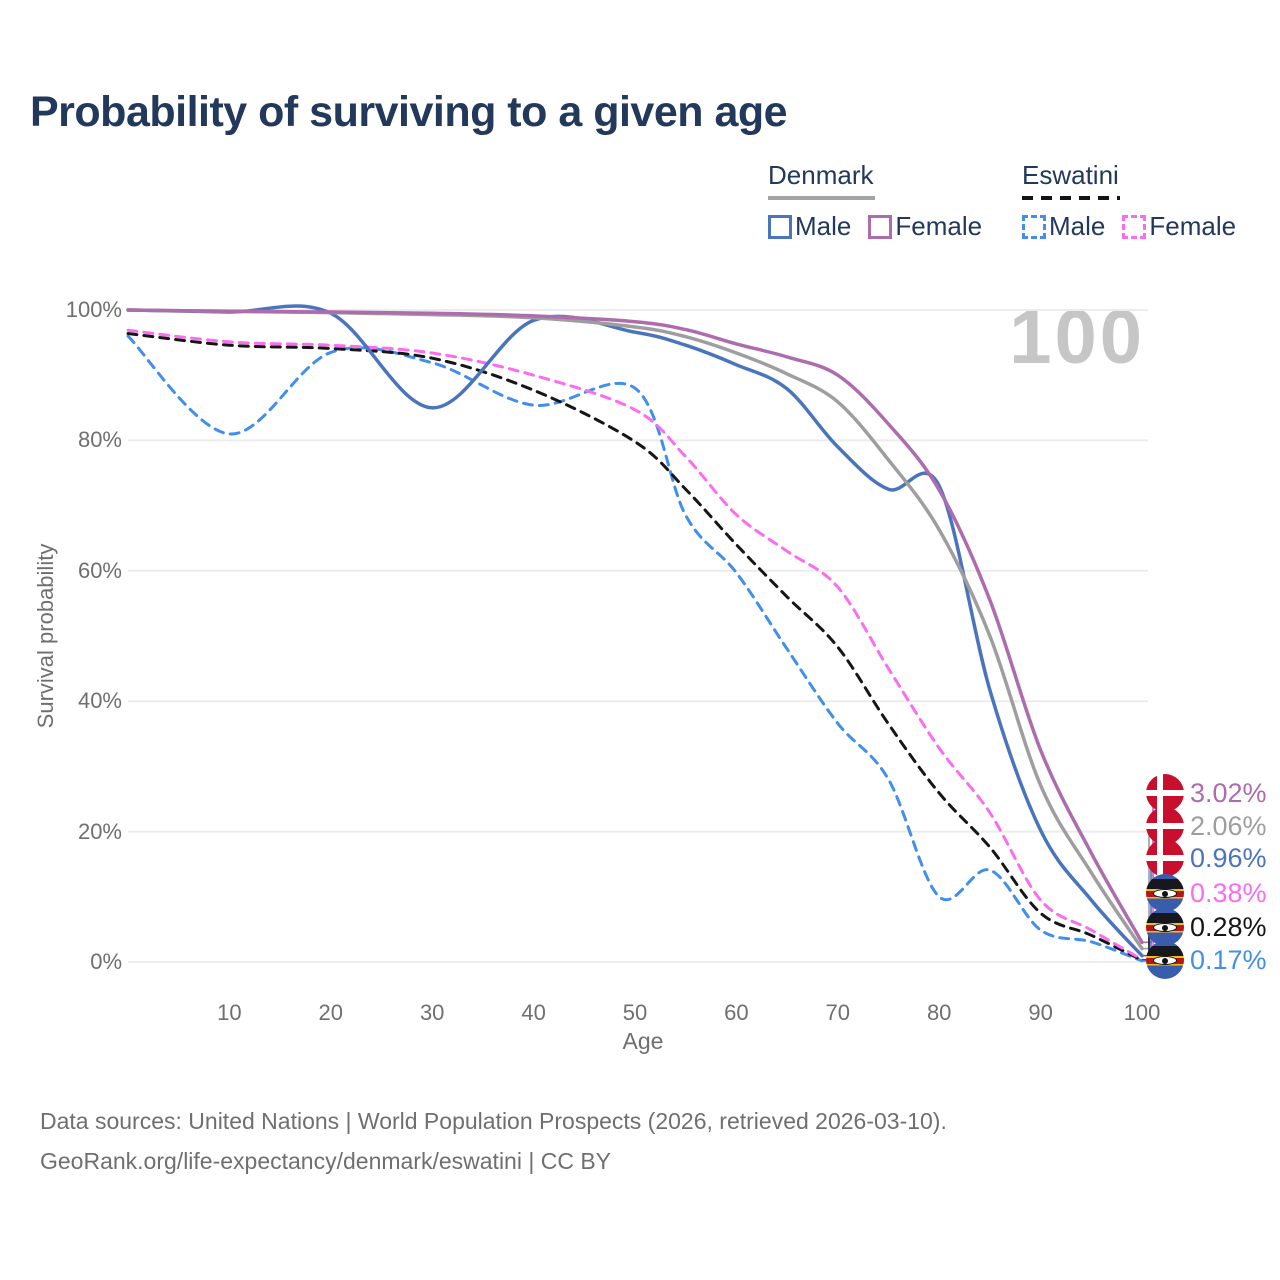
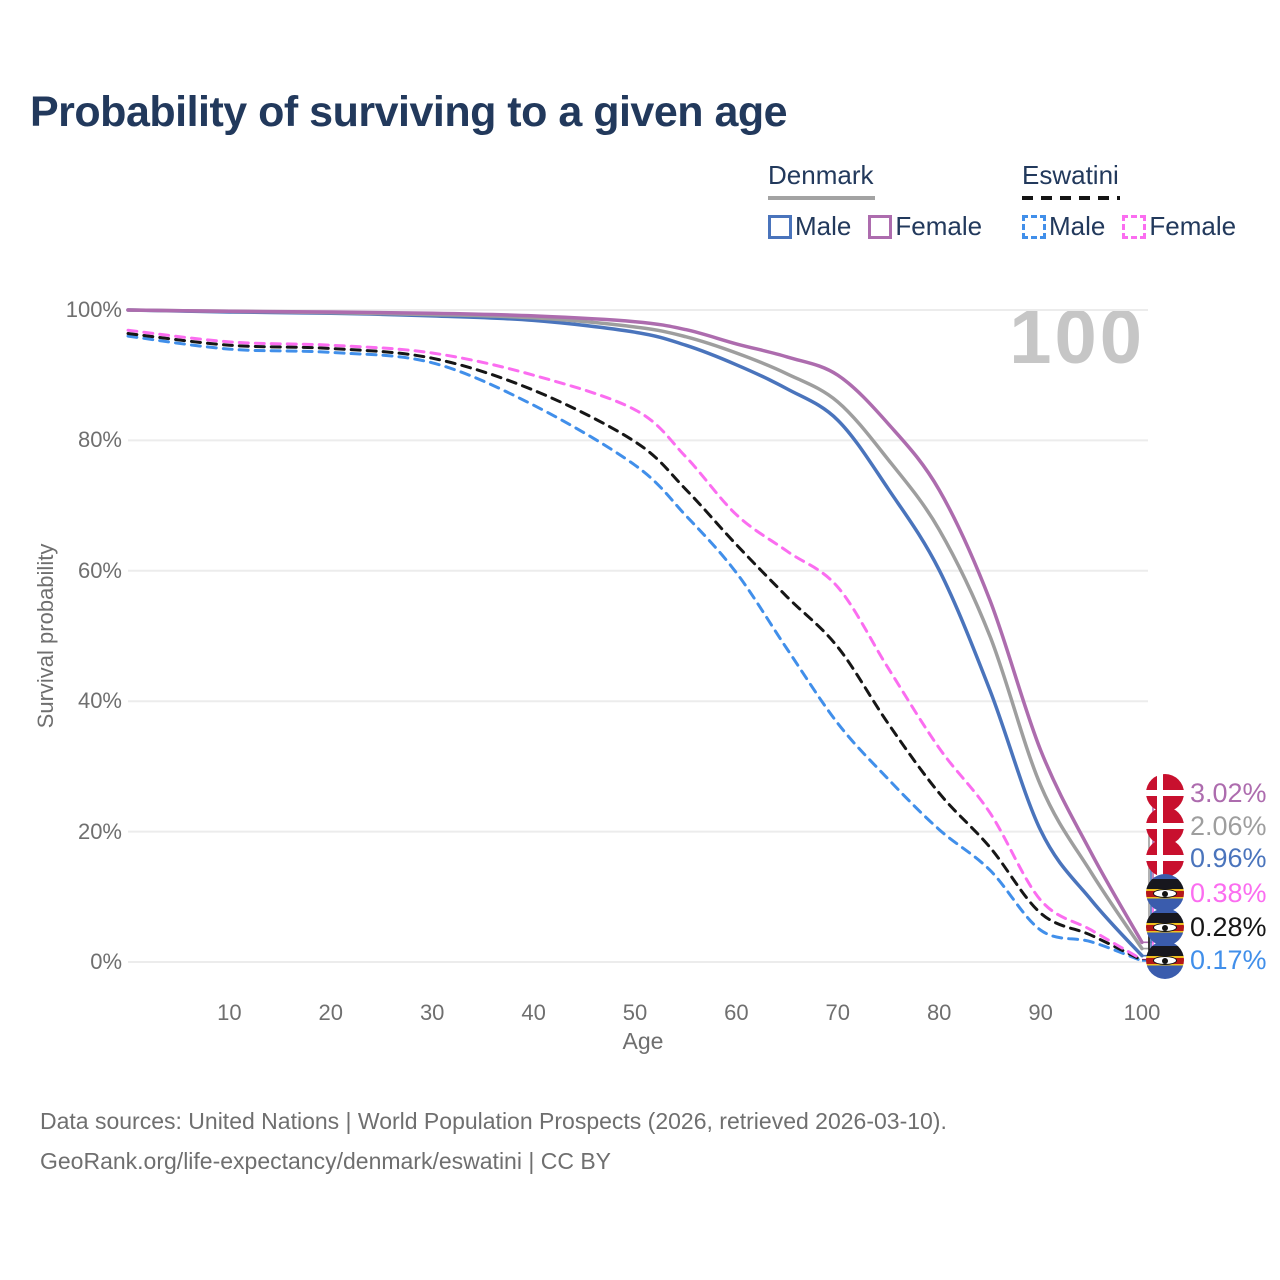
Eswatini Male/10: 81% -> 94%
Denmark Male/30: 85% -> 99%
Eswatini Male/50: 88% -> 76%
Denmark Male/70: 79% -> 83%
Denmark Male/80: 73% -> 60%
Eswatini Male/80: 10% -> 20%
